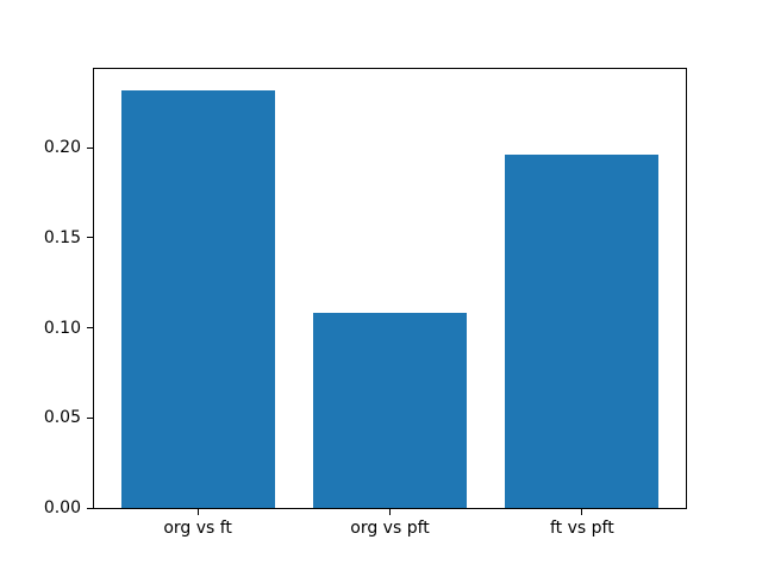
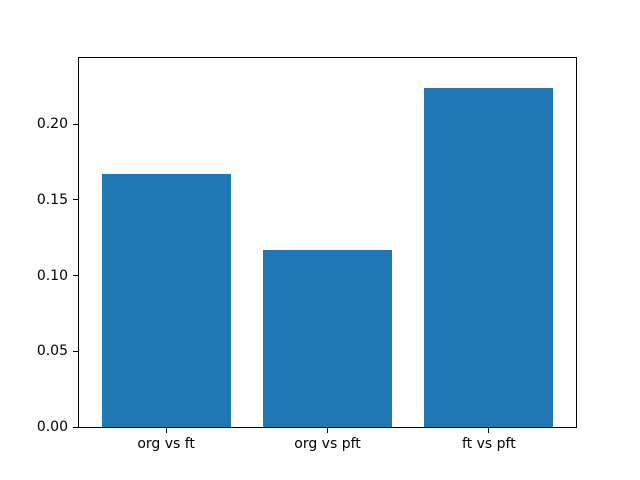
org vs ft: 0.232 -> 0.167
org vs pft: 0.108 -> 0.117
ft vs pft: 0.196 -> 0.224
